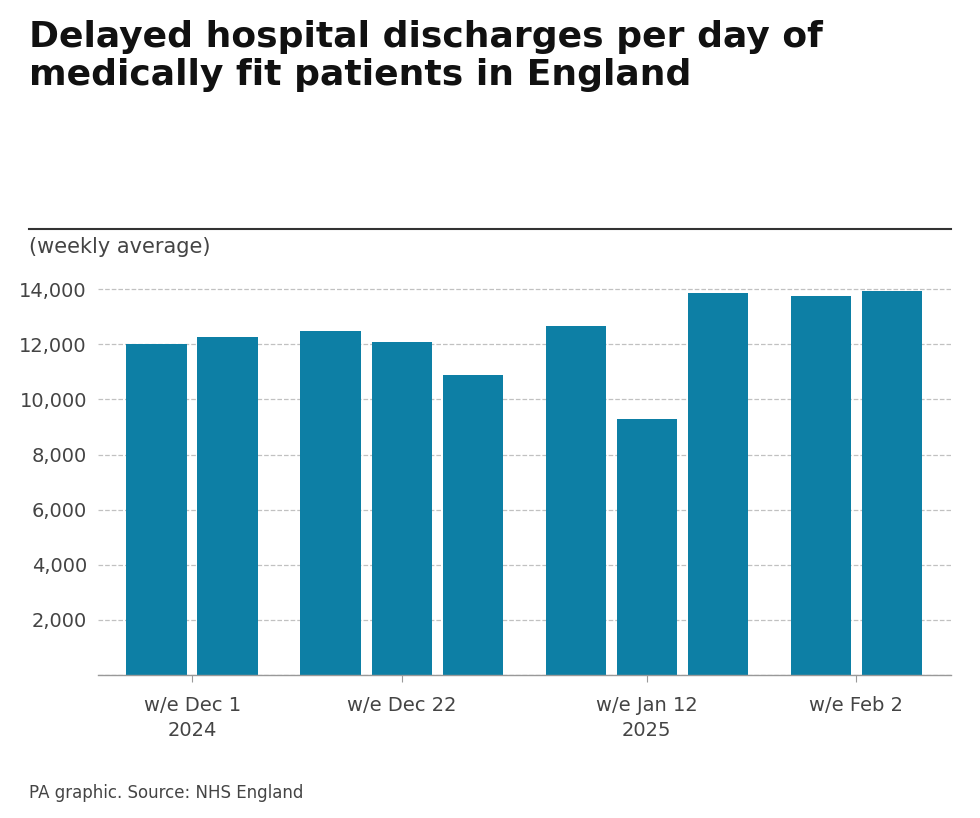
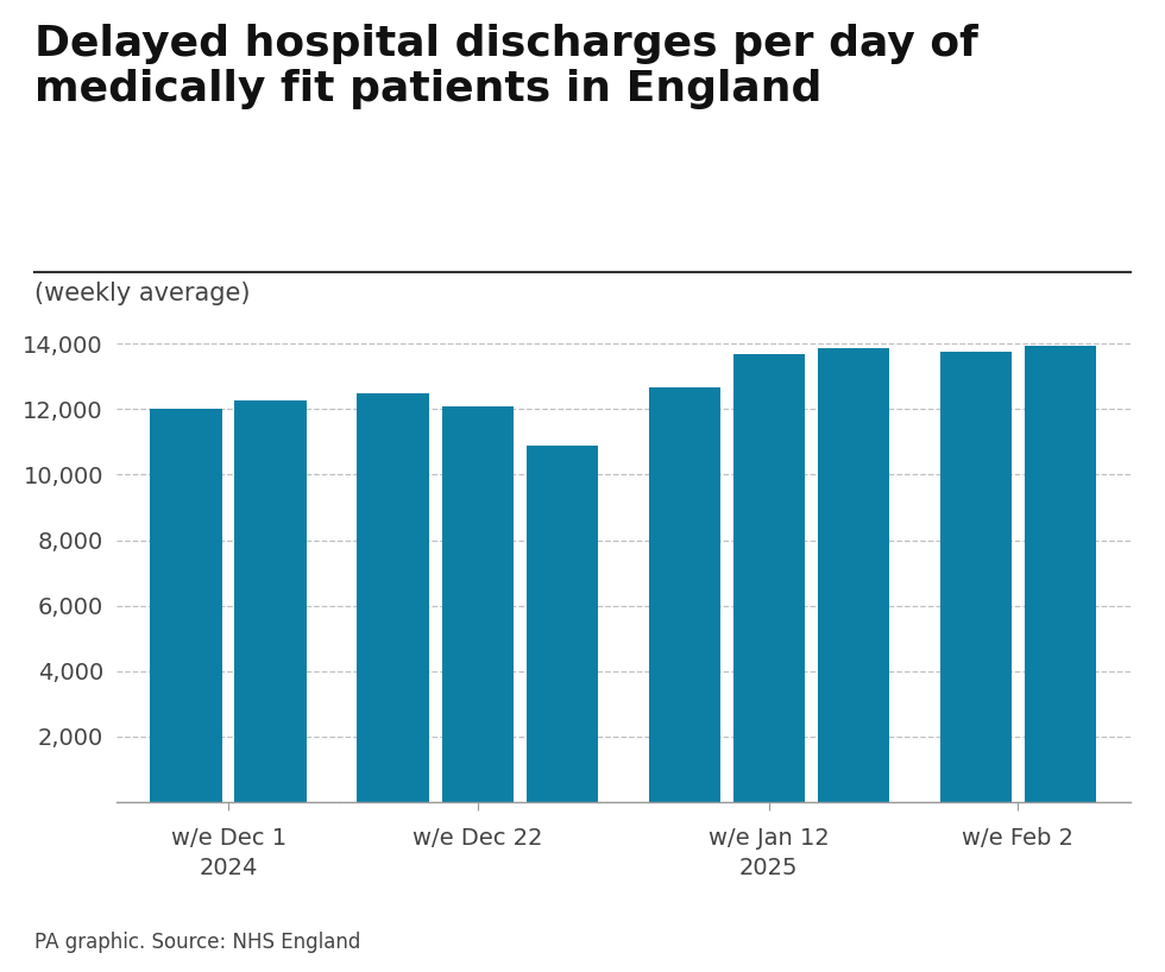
w/e Jan 12 2025: 9,300 -> 13,700
